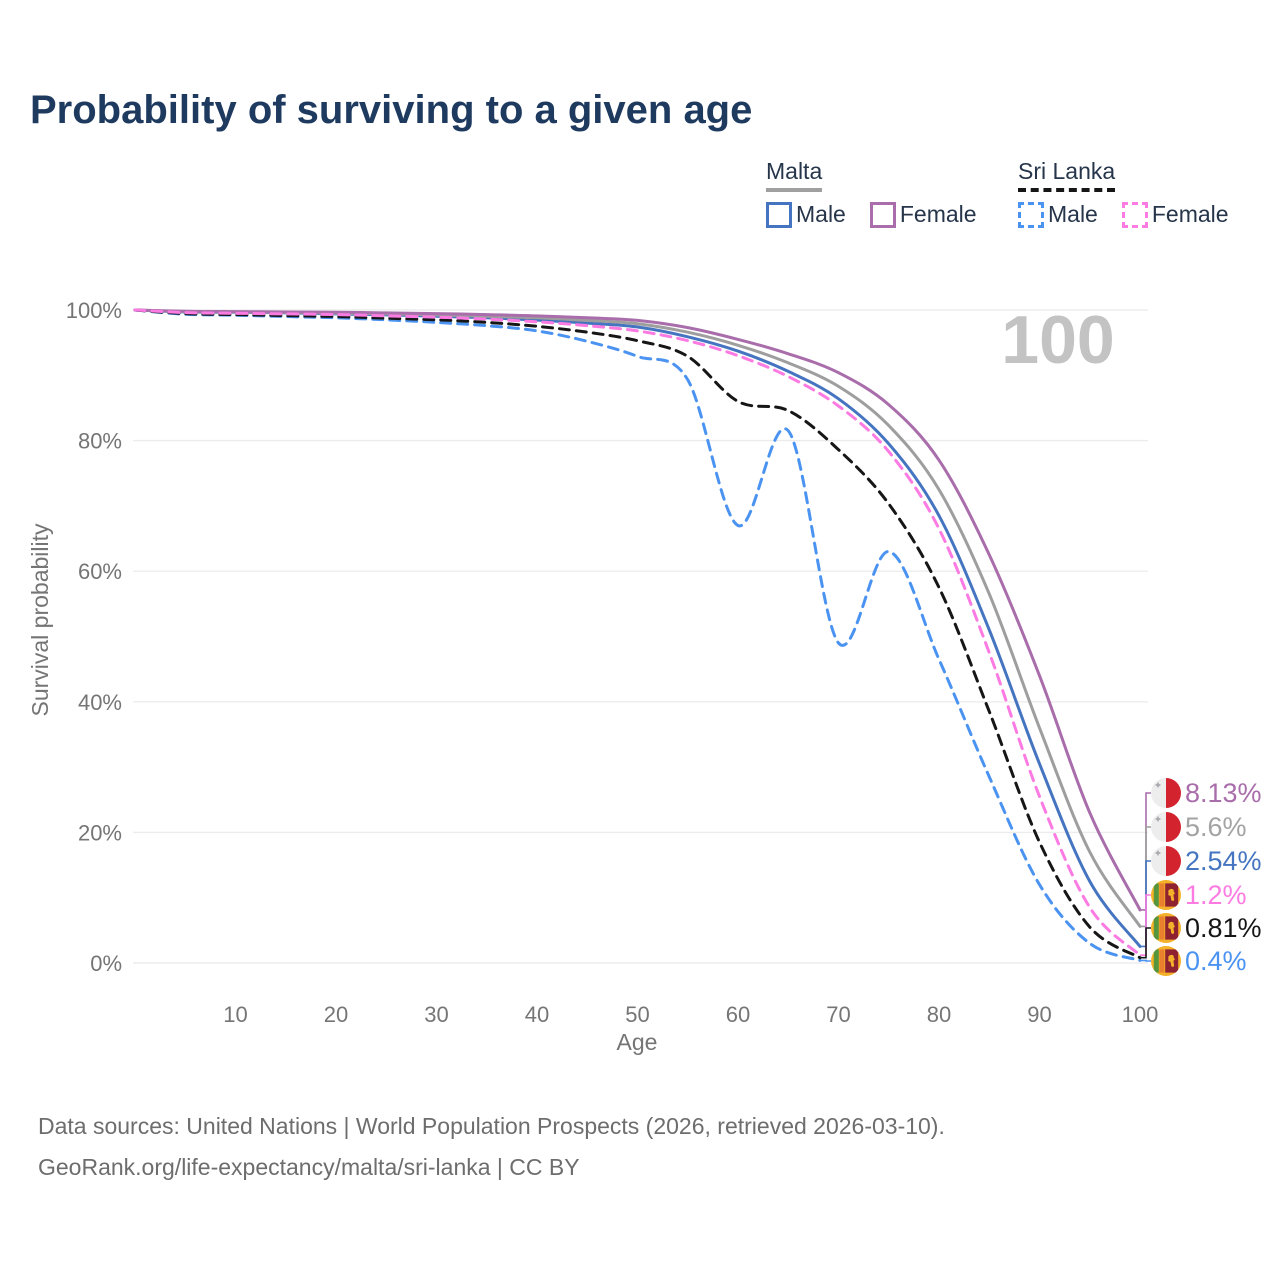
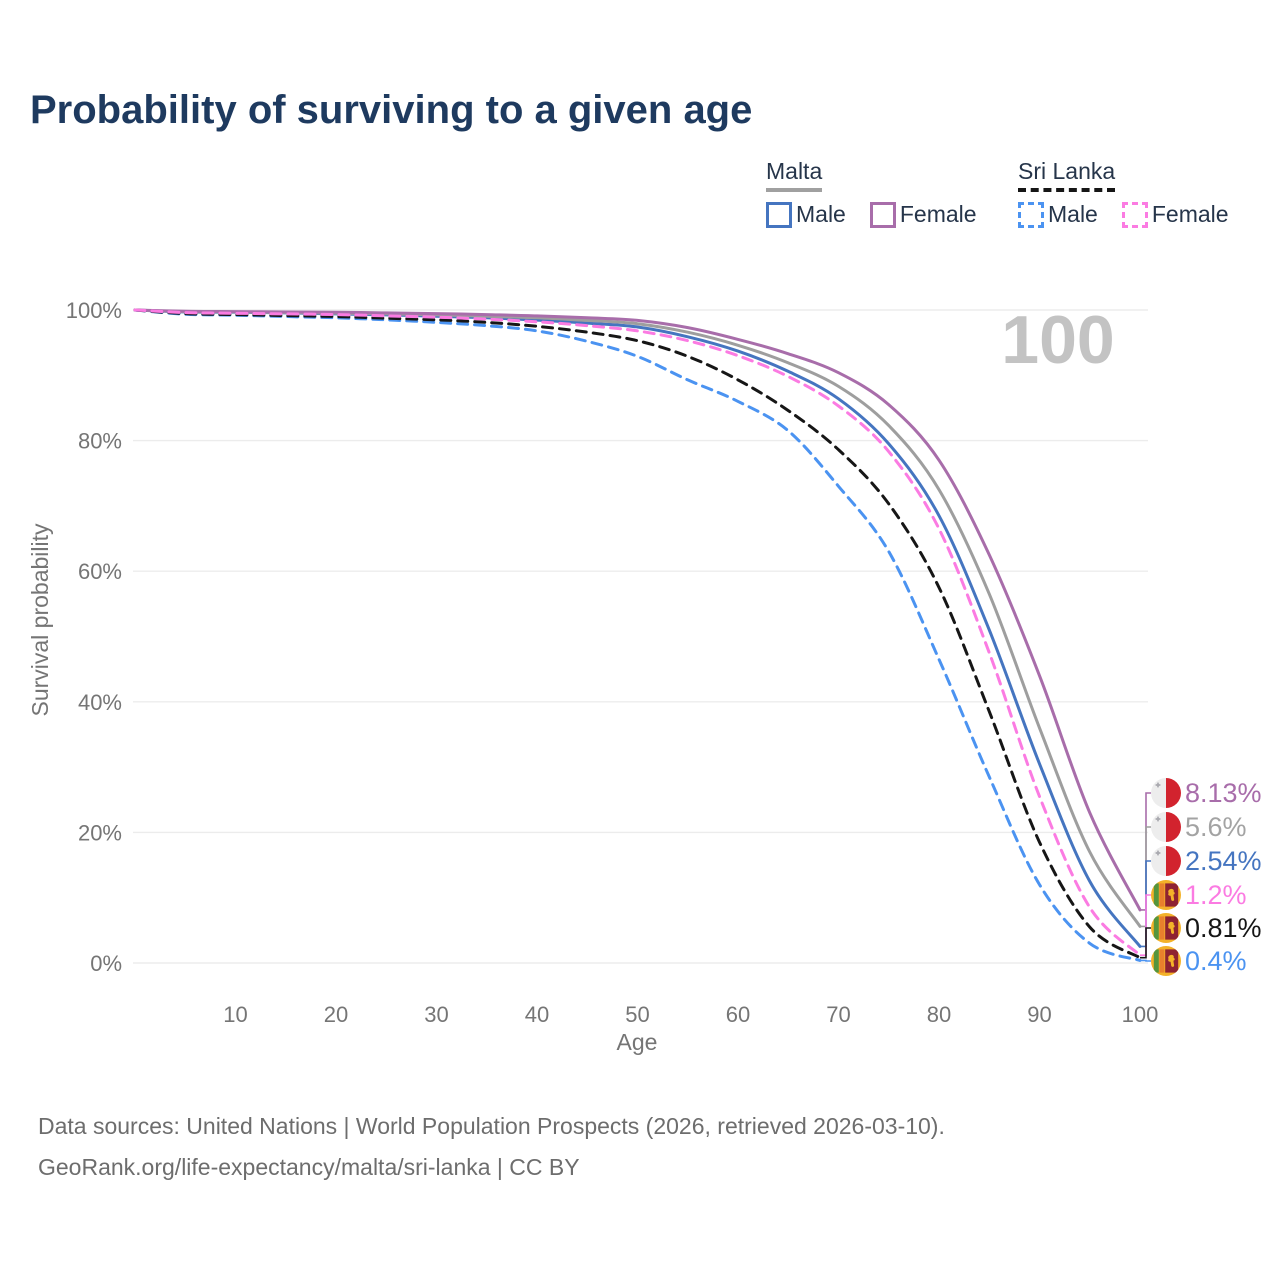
Sri Lanka/60: 86% -> 89%
Sri Lanka Male/60: 67% -> 86%
Sri Lanka Male/70: 49% -> 73%
